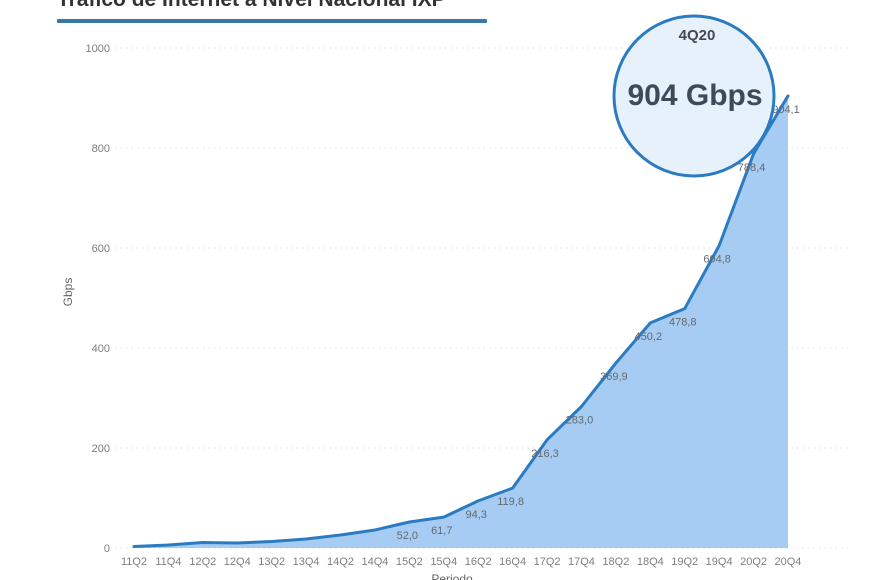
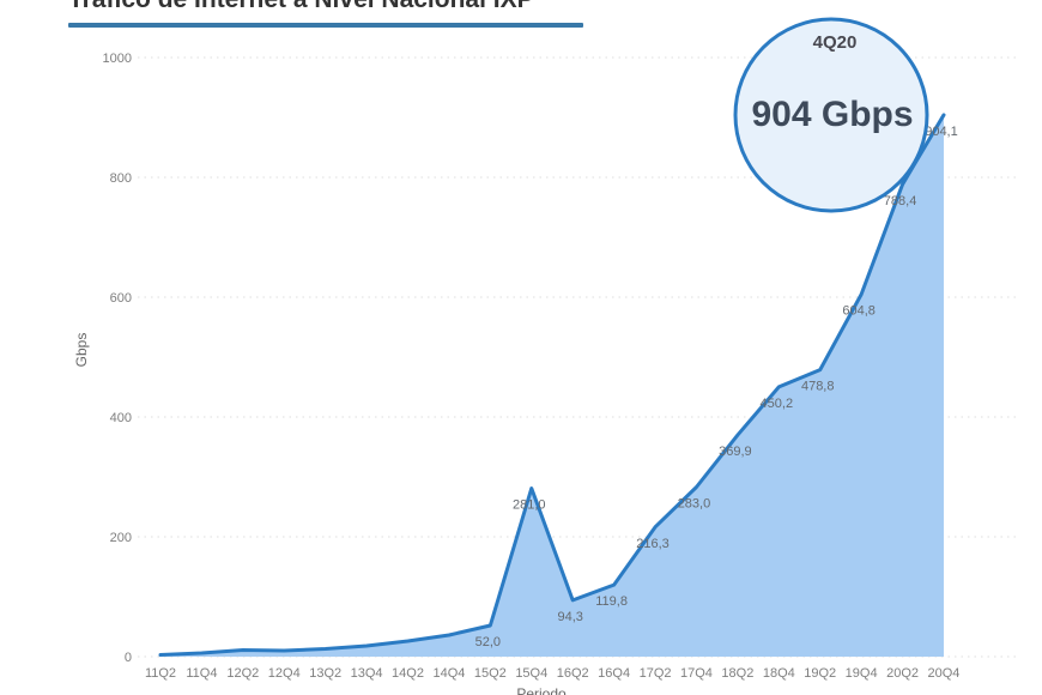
15Q4: 61,7 -> 281,0
